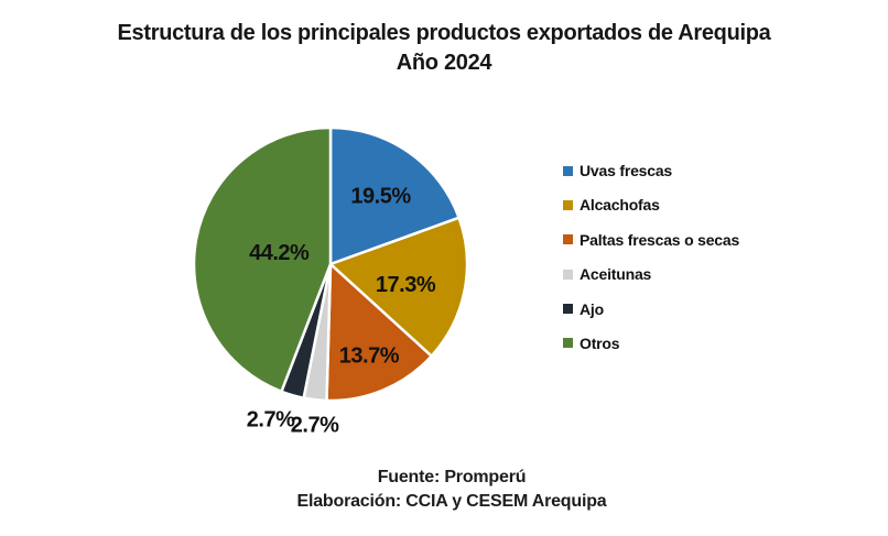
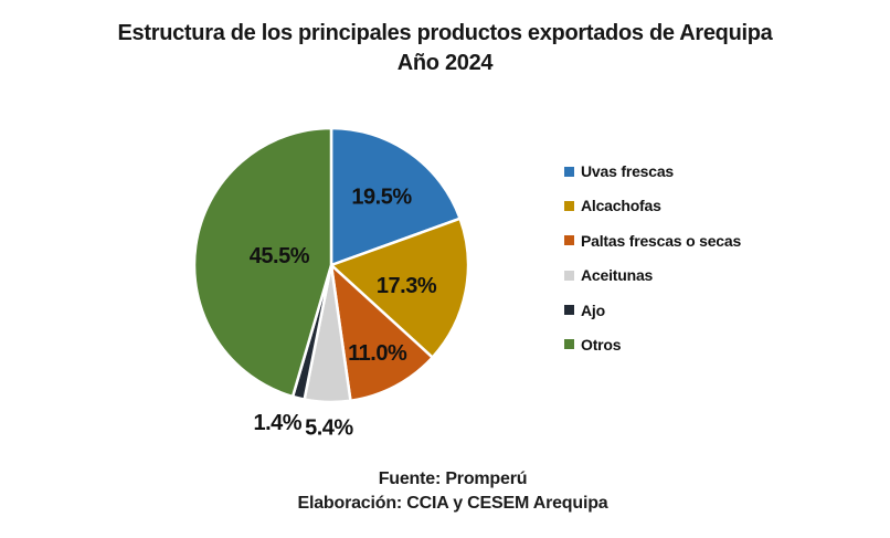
Paltas frescas o secas: 13.7% -> 11.0%
Aceitunas: 2.7% -> 5.4%
Ajo: 2.7% -> 1.4%
Otros: 44.2% -> 45.5%
